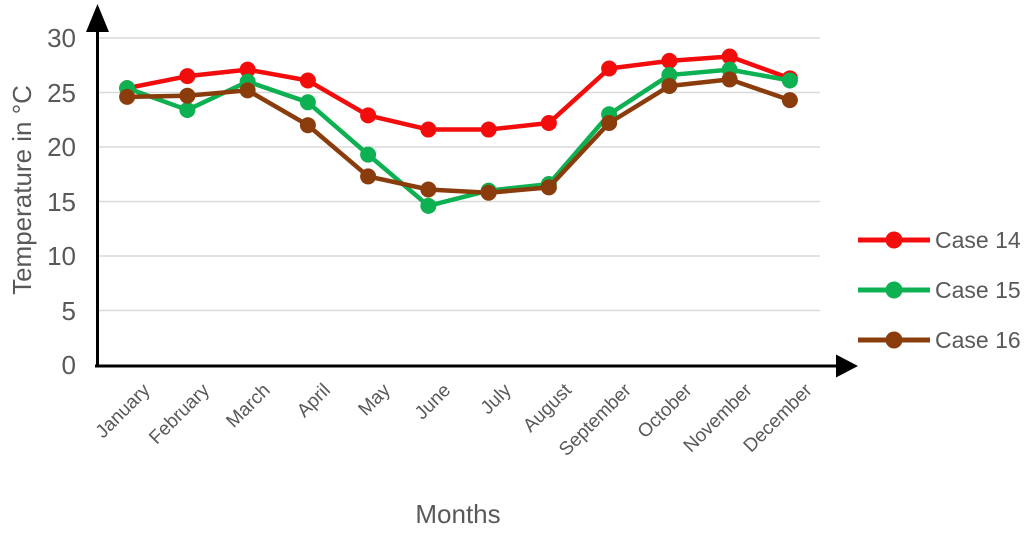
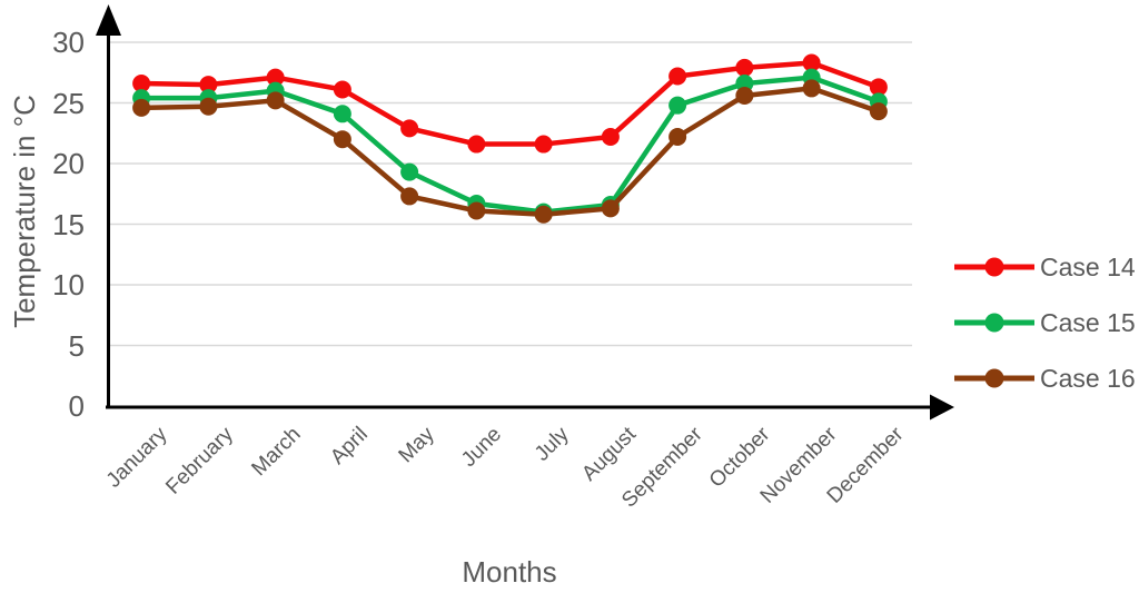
Case 14/January: 25.4 -> 26.6
Case 15/February: 23.4 -> 25.4
Case 15/June: 14.6 -> 16.7
Case 15/September: 23.0 -> 24.8
Case 15/December: 26.1 -> 25.1
